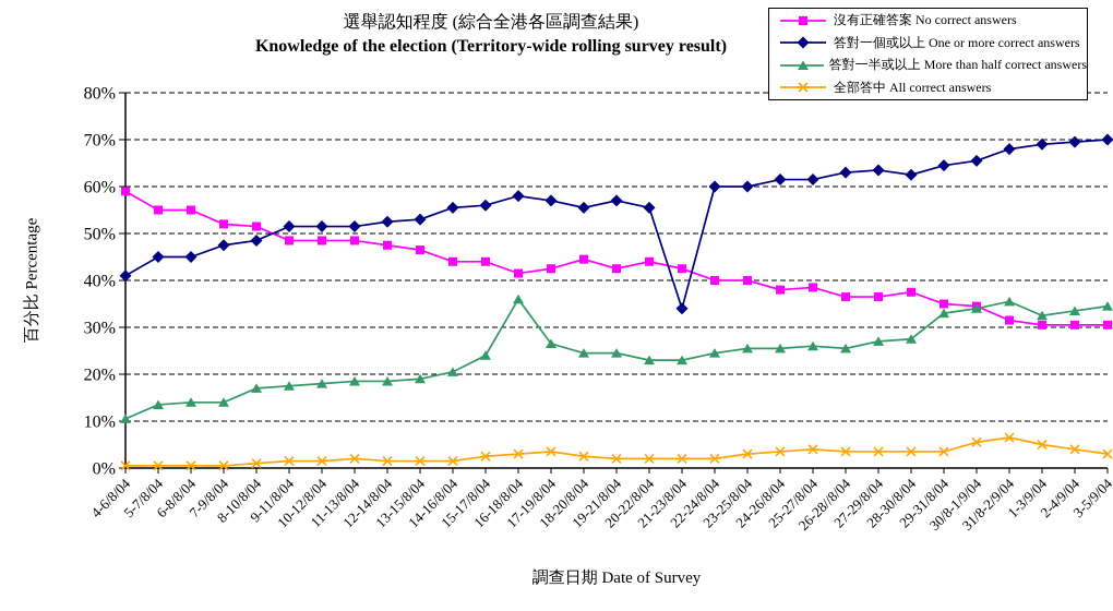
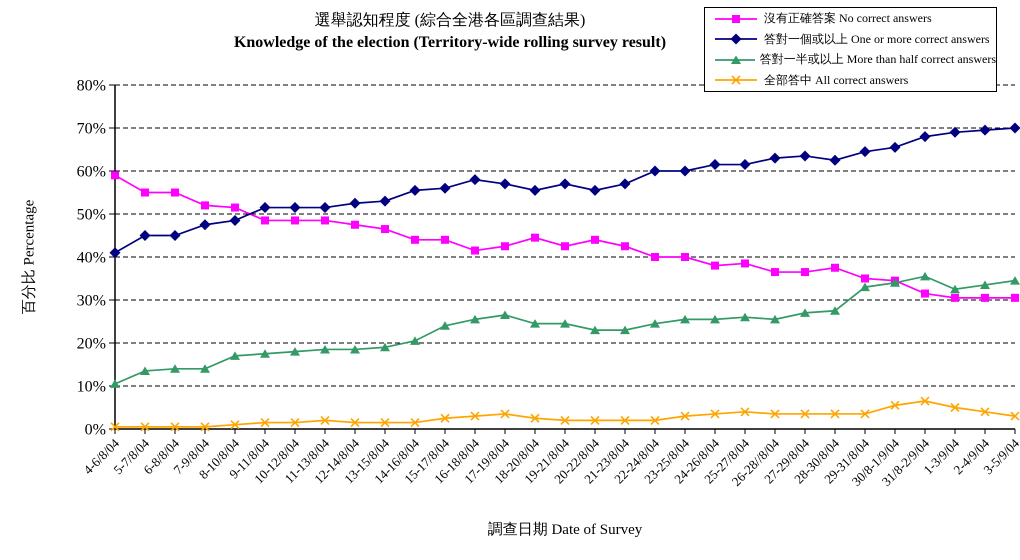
答對一半或以上 More than half correct answers/16-18/8/04: 36% -> 26%
答對一個或以上 One or more correct answers/21-23/8/04: 34% -> 57%
